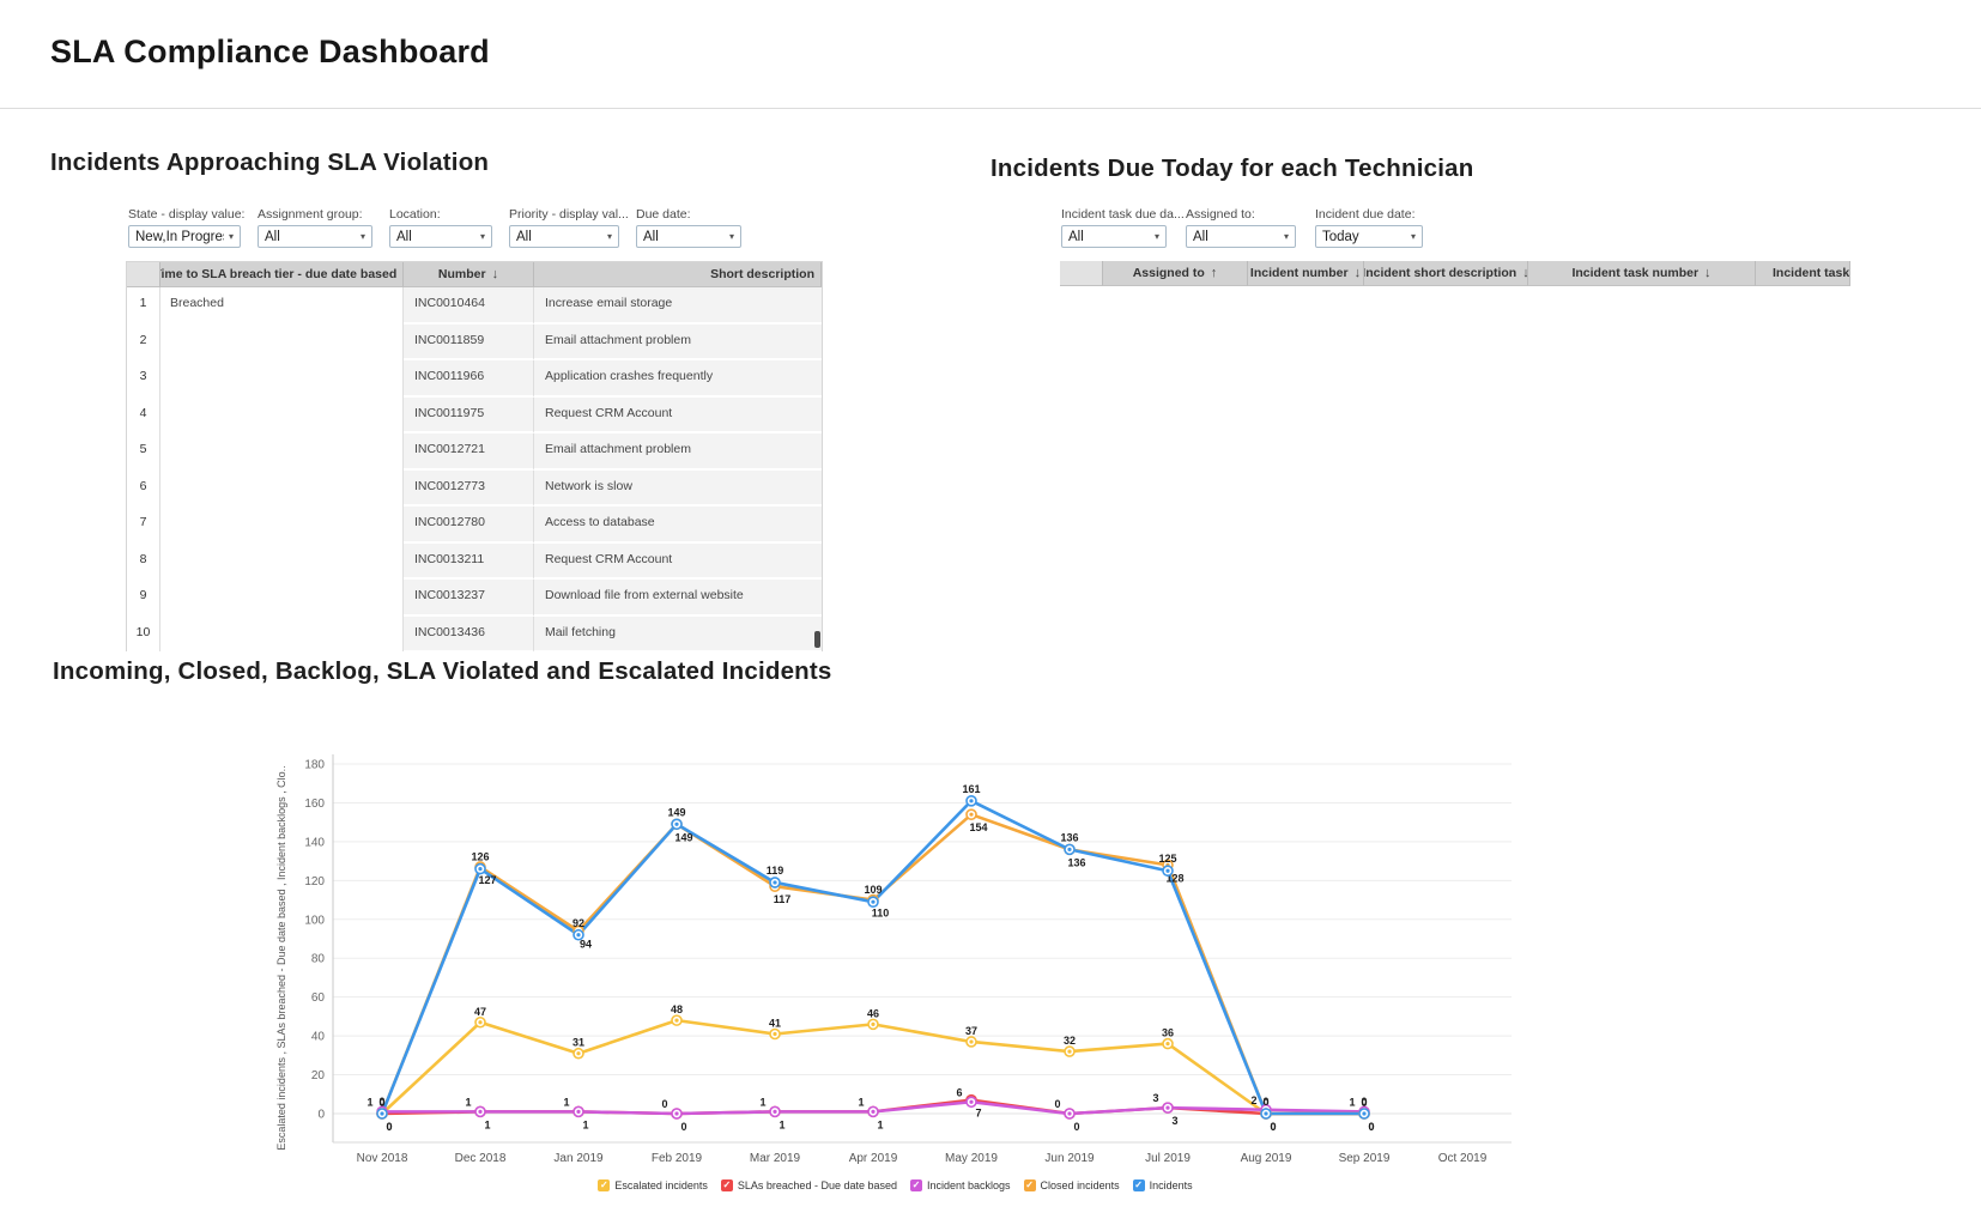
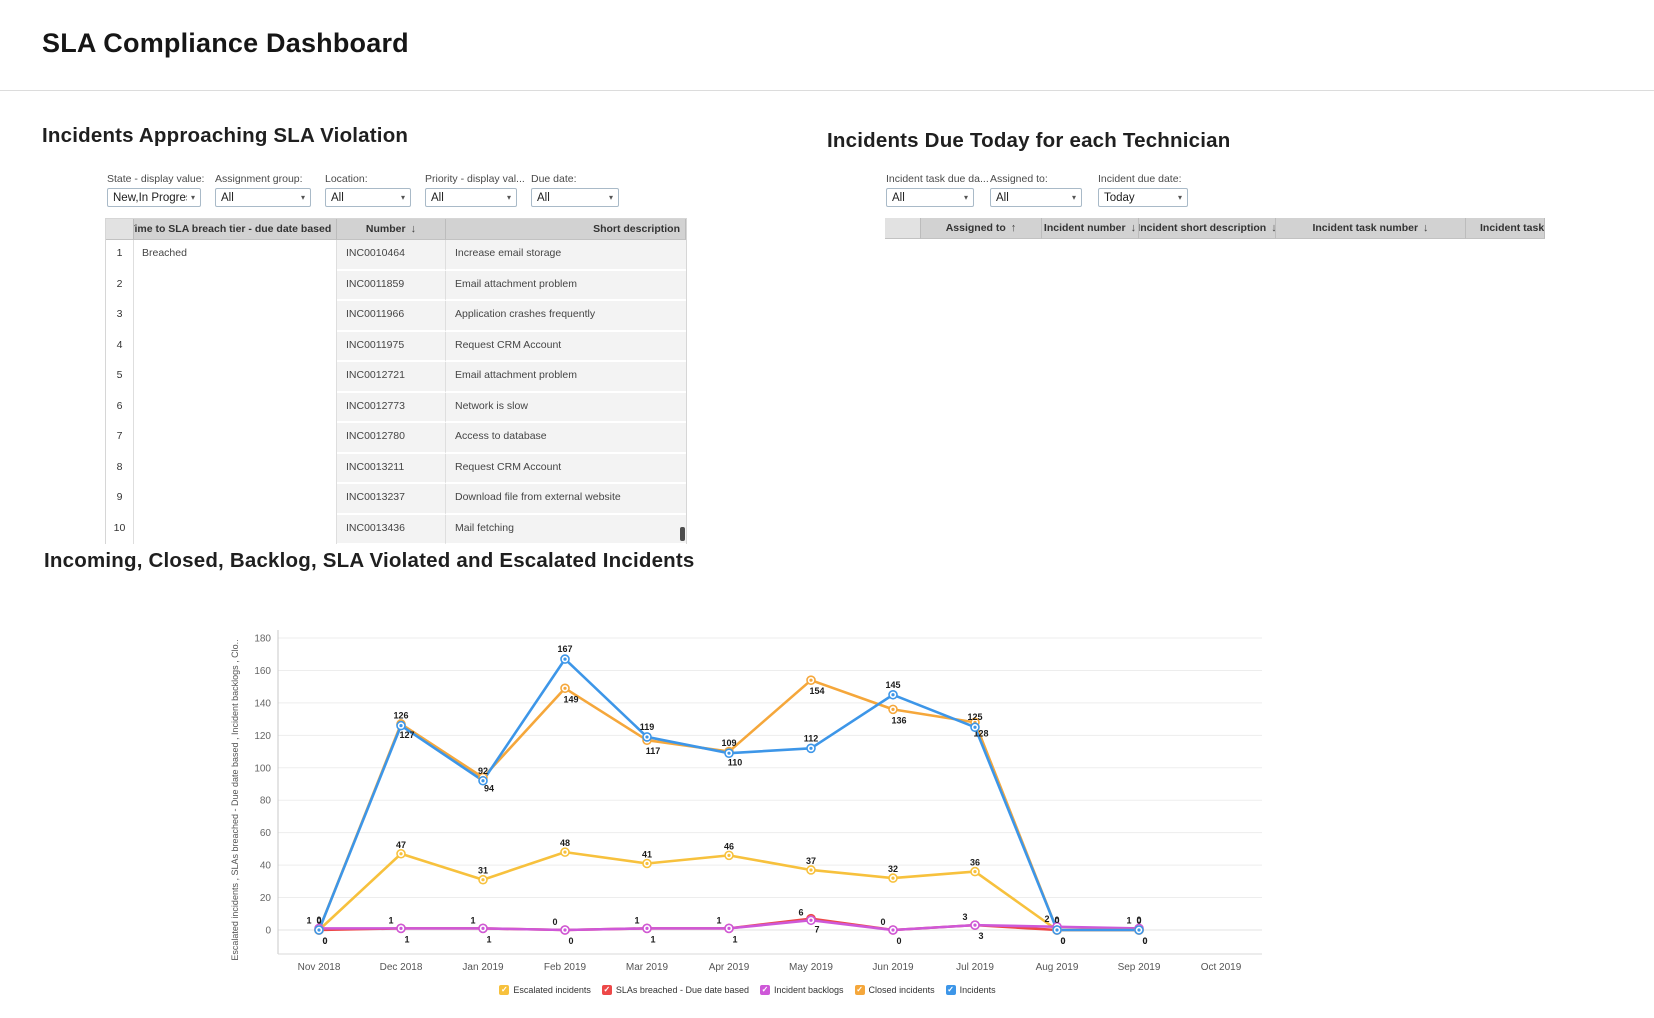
Incidents/Feb 2019: 149 -> 167
Incidents/May 2019: 161 -> 112
Incidents/Jun 2019: 136 -> 145
